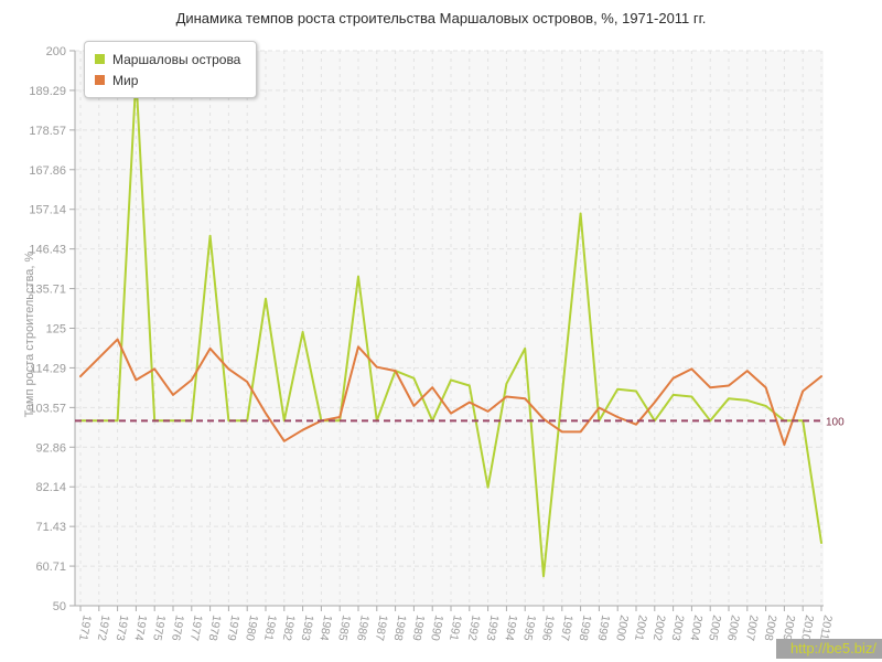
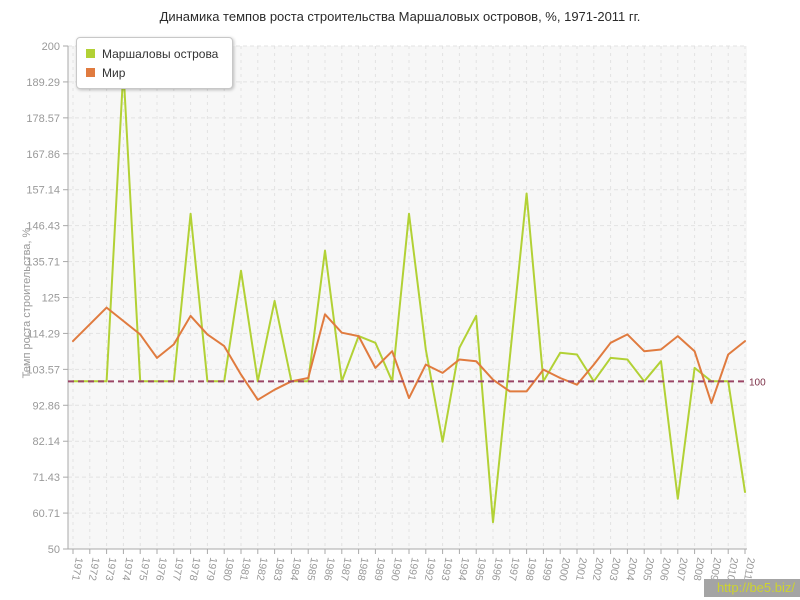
Мир/1974: 111 -> 118
Маршаловы острова/1991: 111 -> 150
Мир/1991: 102 -> 95
Маршаловы острова/2007: 106 -> 65
